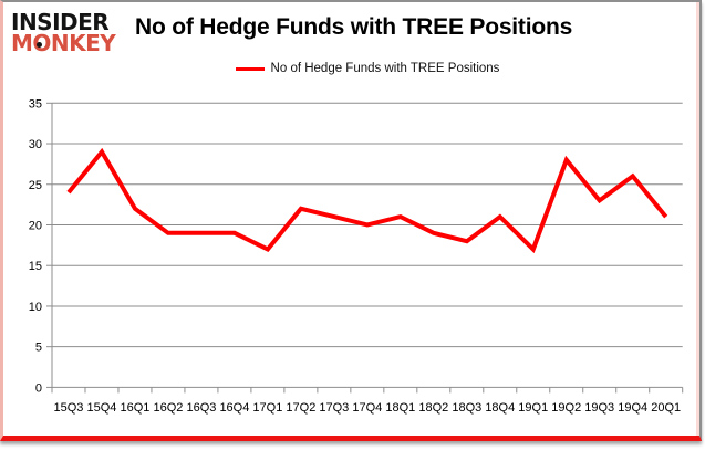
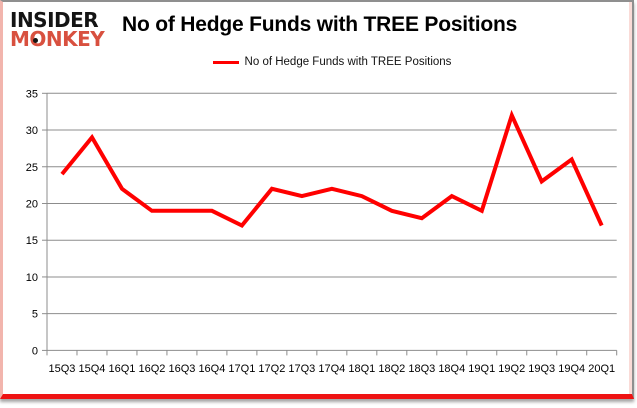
17Q4: 20 -> 22
19Q1: 17 -> 19
19Q2: 28 -> 32
20Q1: 21 -> 17
